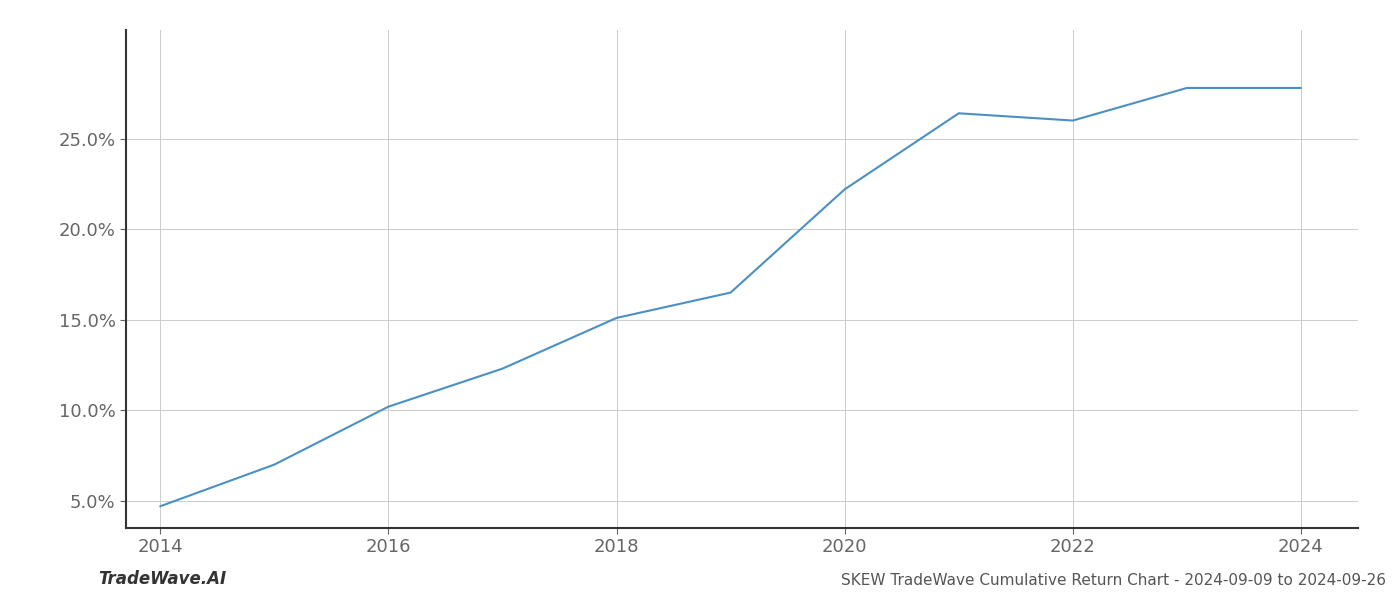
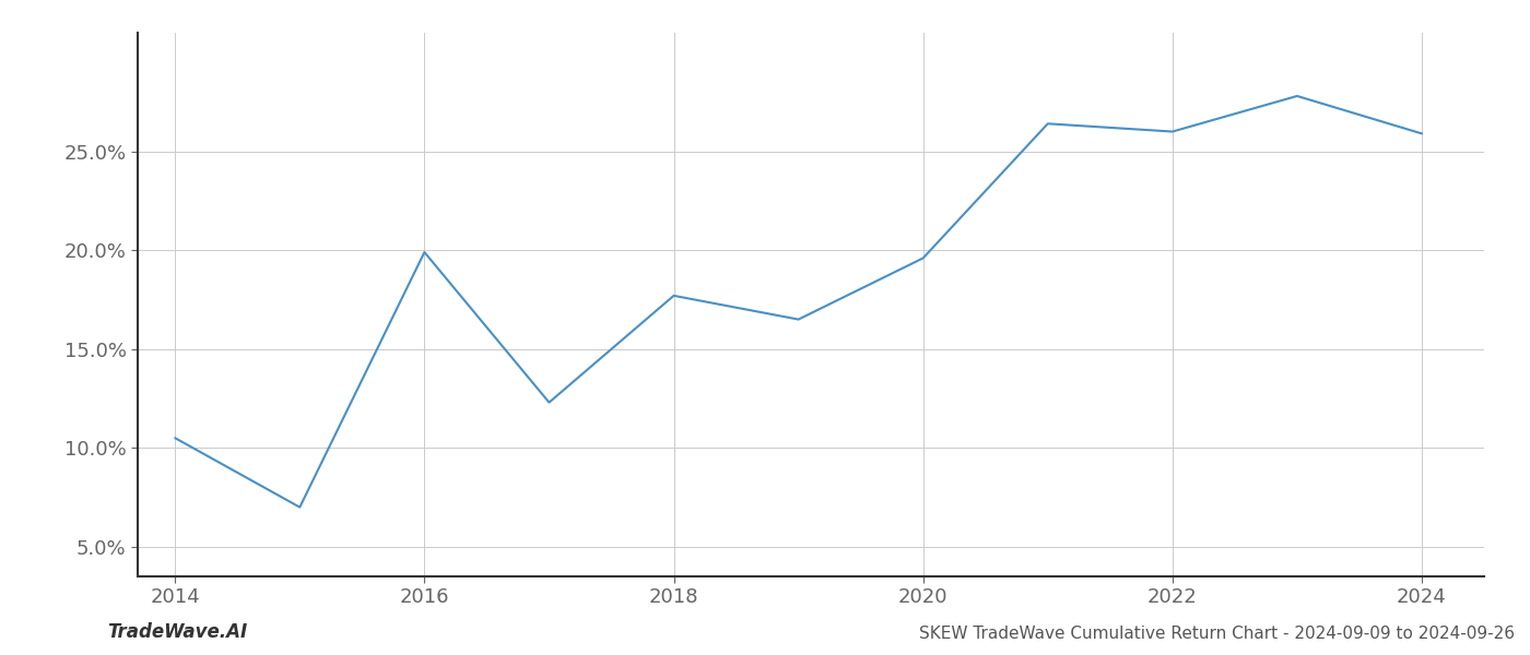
2014: 4.7% -> 10.5%
2016: 10.2% -> 19.9%
2018: 15.1% -> 17.7%
2020: 22.2% -> 19.6%
2024: 27.8% -> 25.9%
